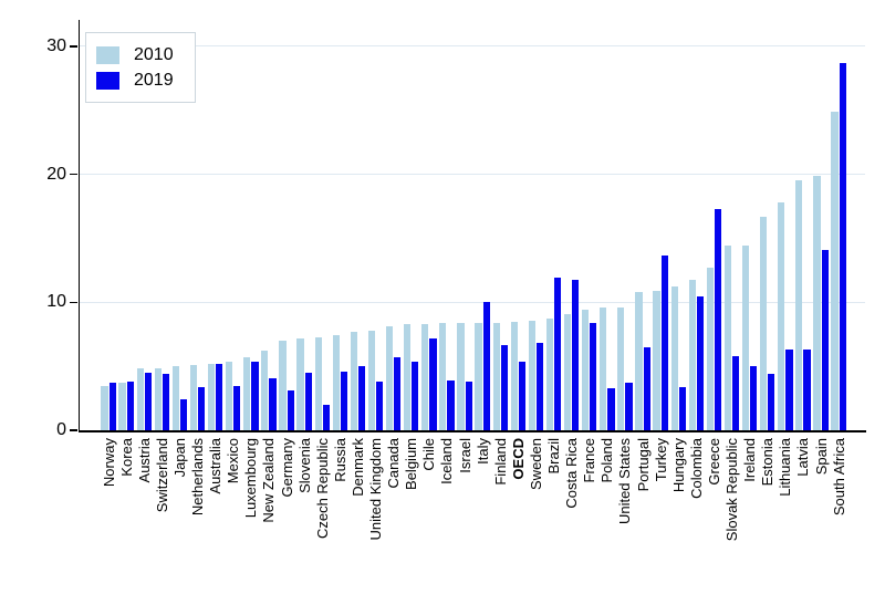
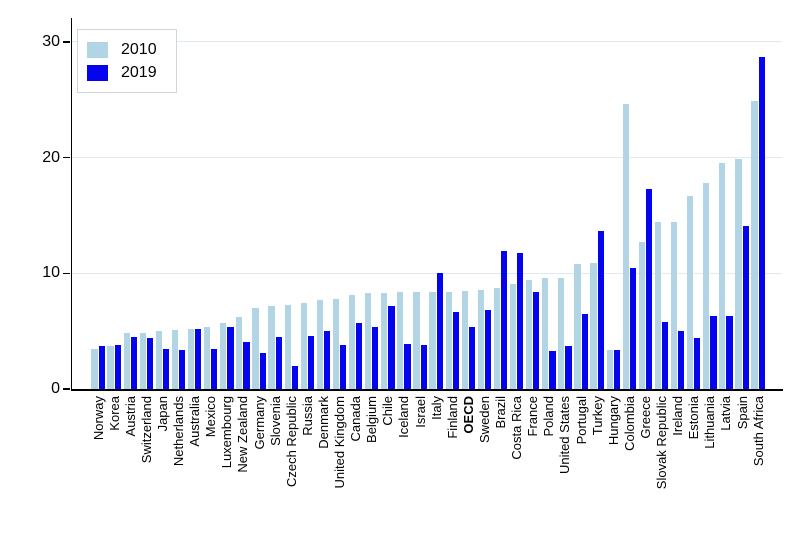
2019/Japan: 2.4 -> 3.5
2010/Hungary: 11.2 -> 3.4
2010/Colombia: 11.8 -> 24.6
